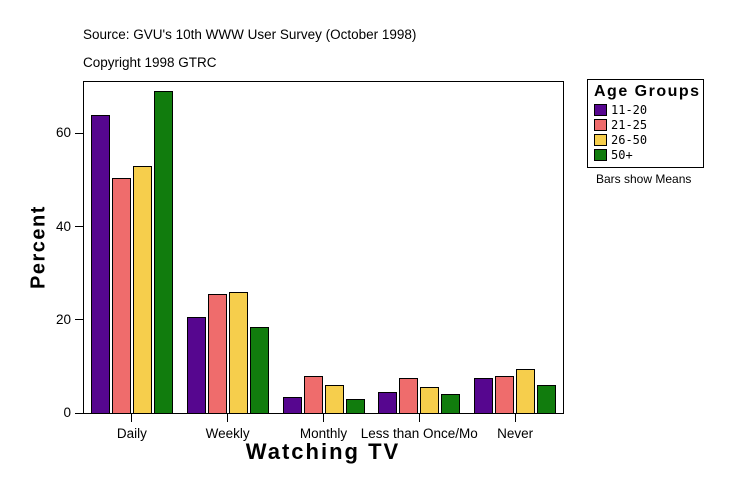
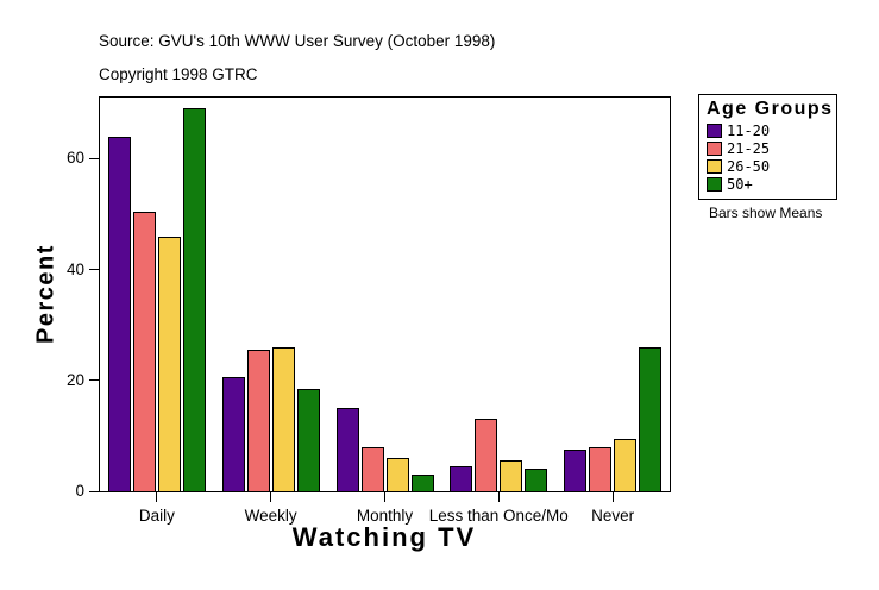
26-50/Daily: 53 -> 46
11-20/Monthly: 4 -> 15
21-25/Less than Once/Mo: 8 -> 13
50+/Never: 6 -> 26
